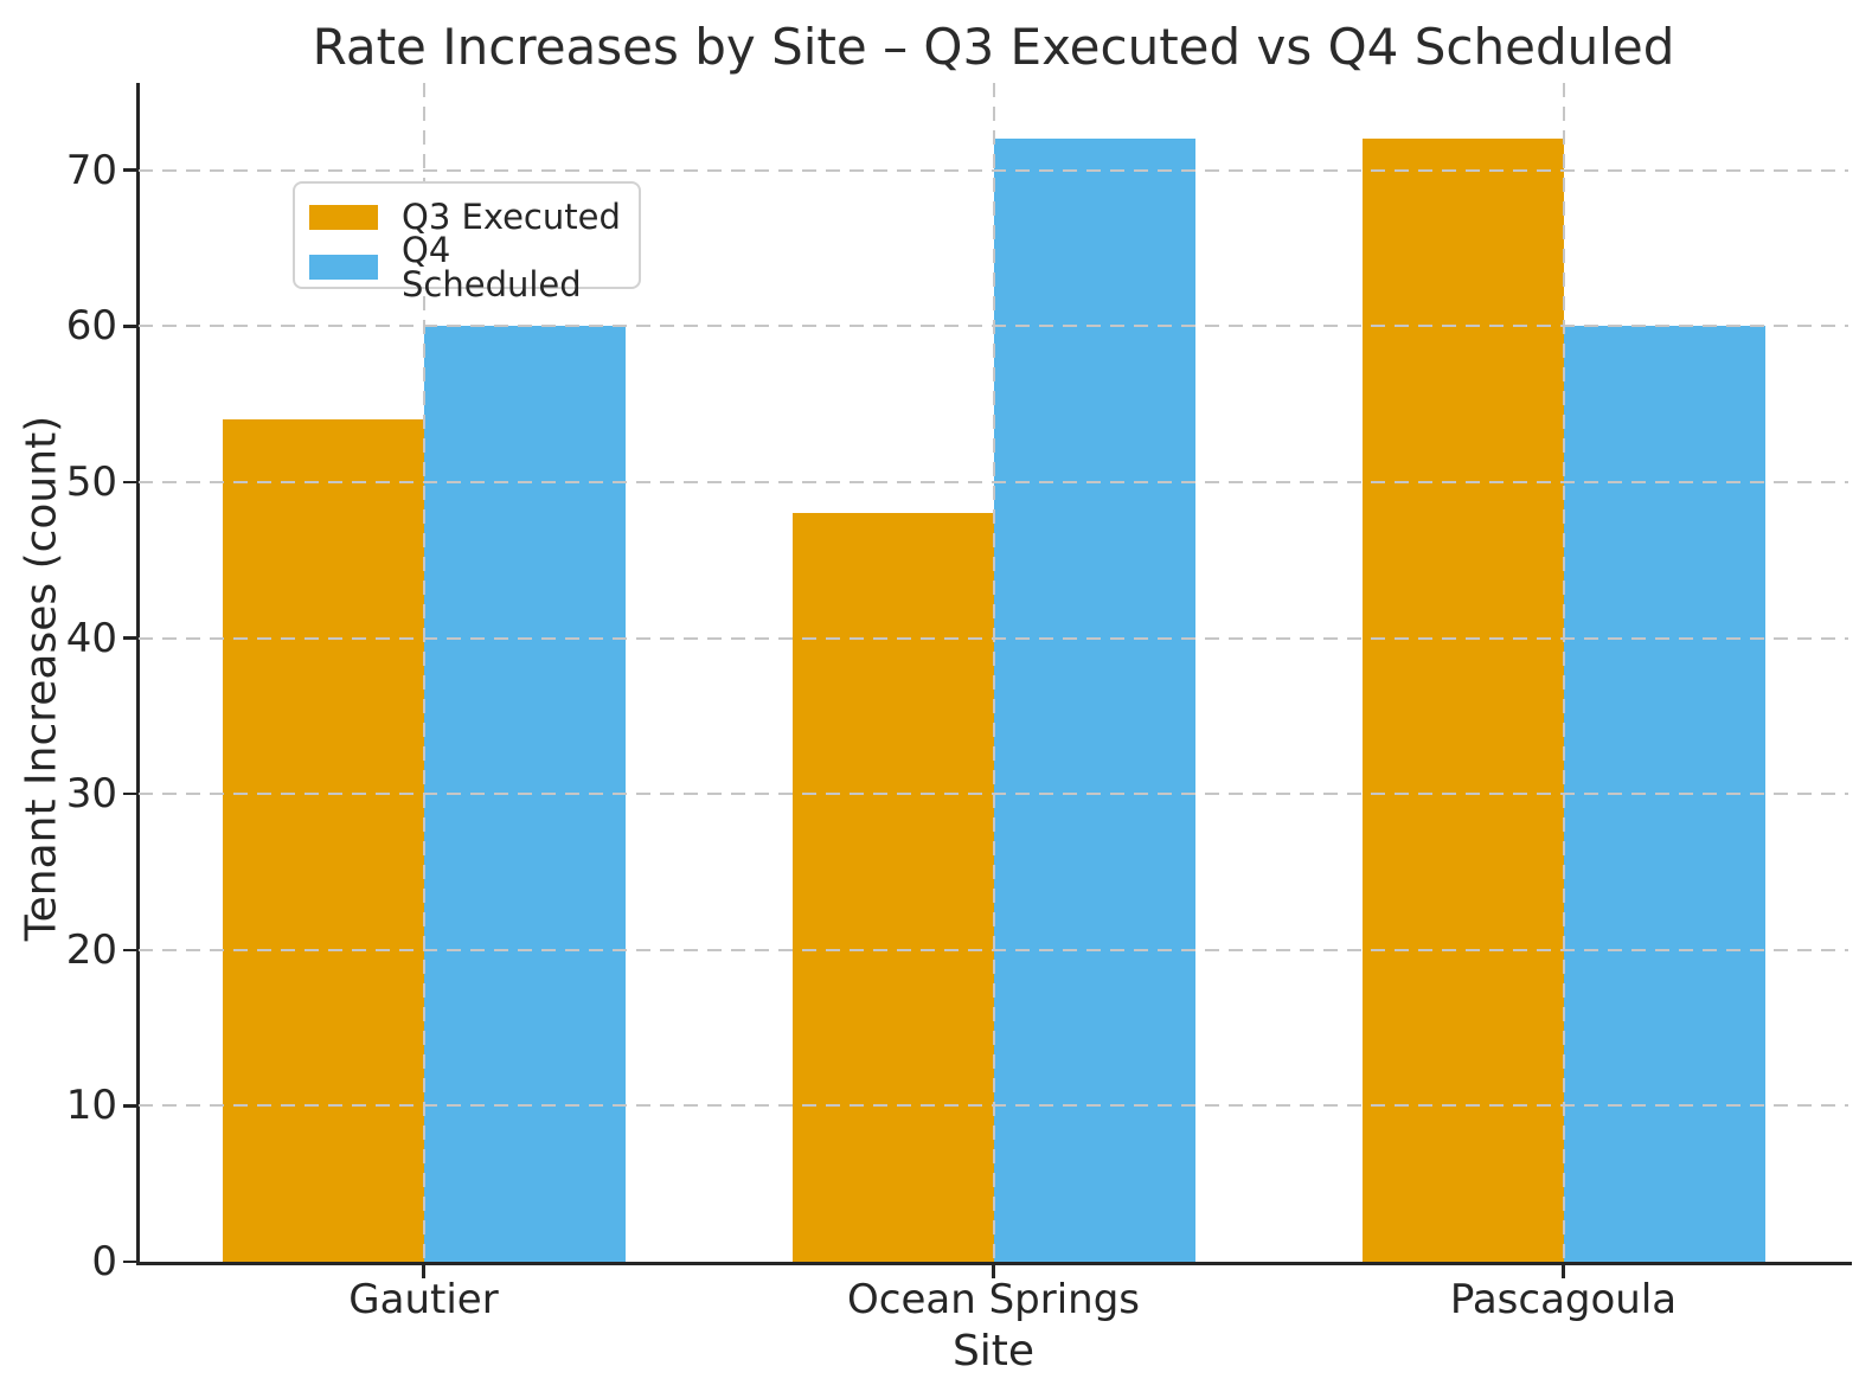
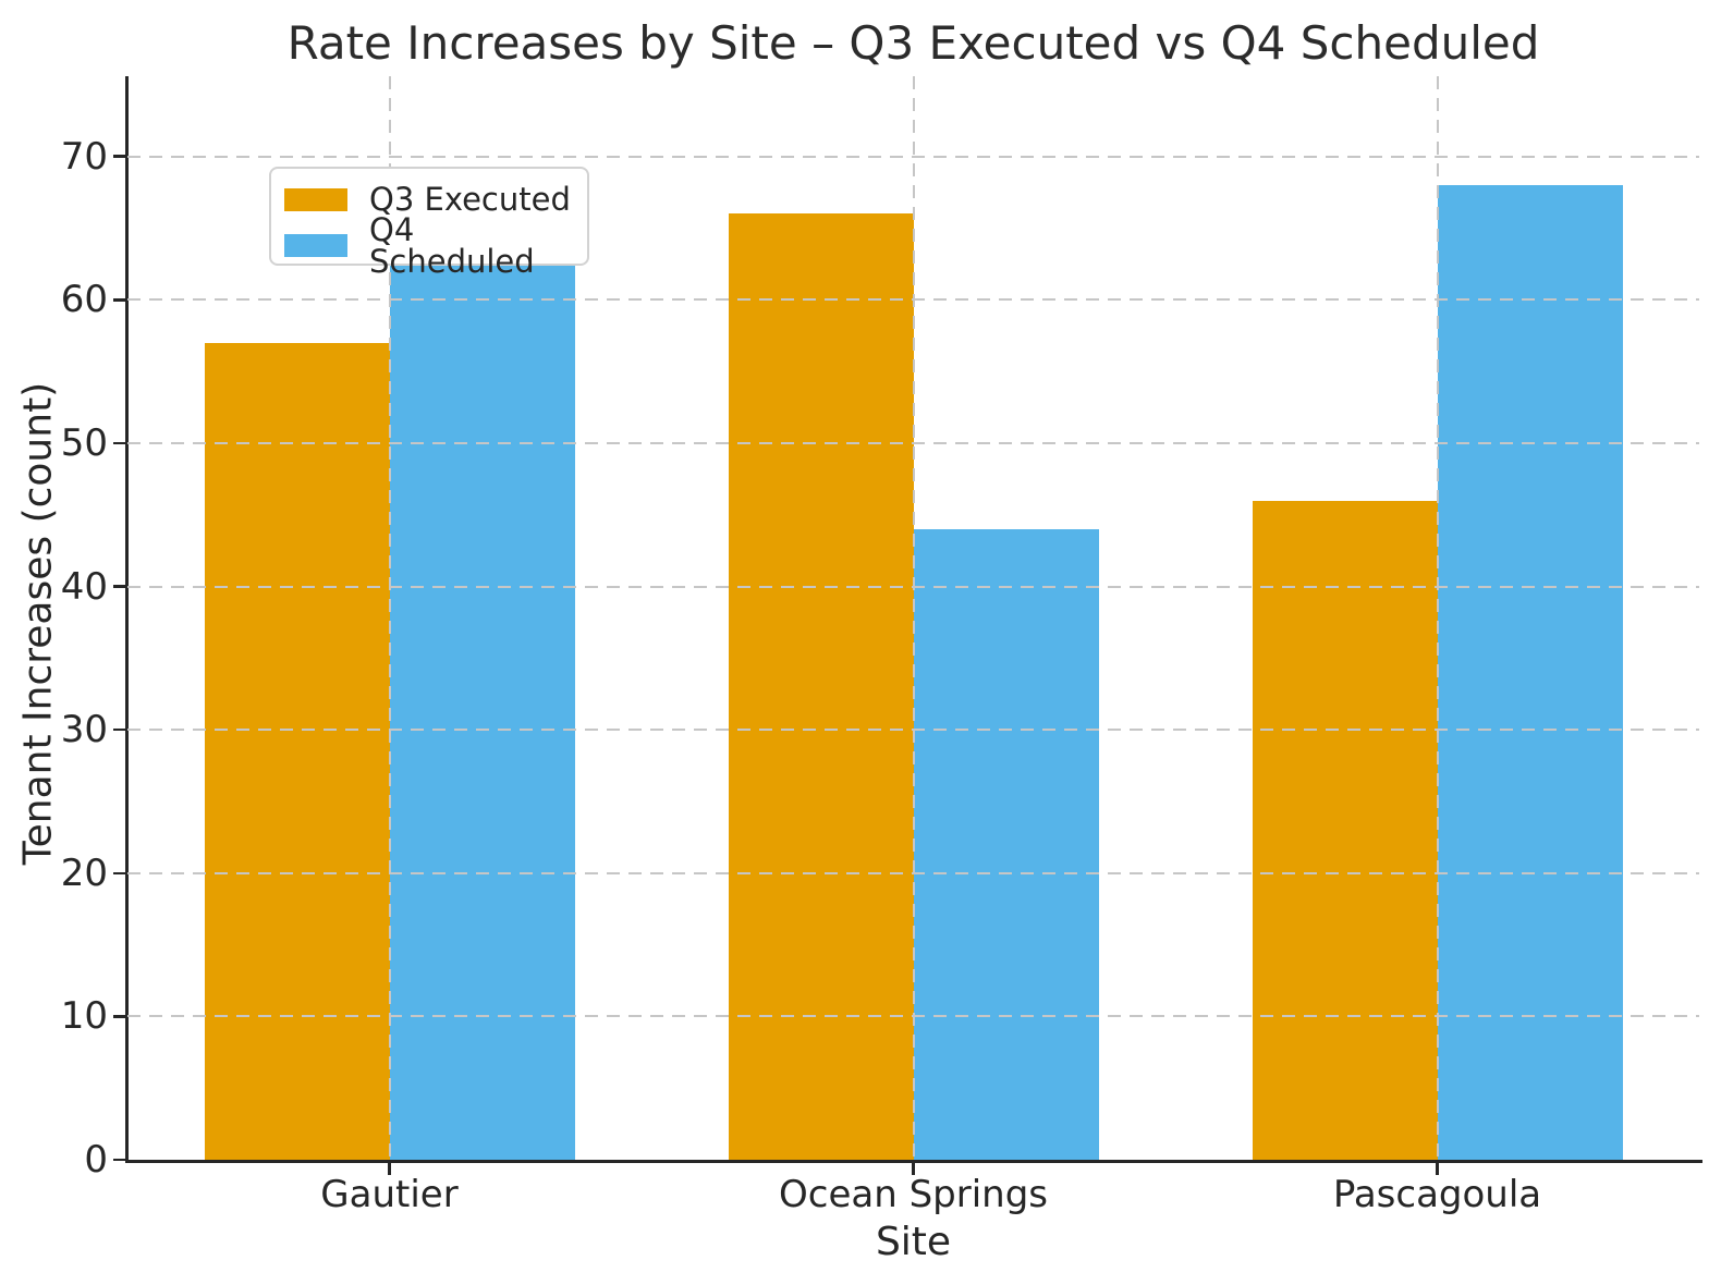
Q3 Executed/Gautier: 54 -> 57
Q4 Scheduled/Gautier: 60 -> 66
Q3 Executed/Ocean Springs: 48 -> 66
Q4 Scheduled/Ocean Springs: 72 -> 44
Q3 Executed/Pascagoula: 72 -> 46
Q4 Scheduled/Pascagoula: 60 -> 68
